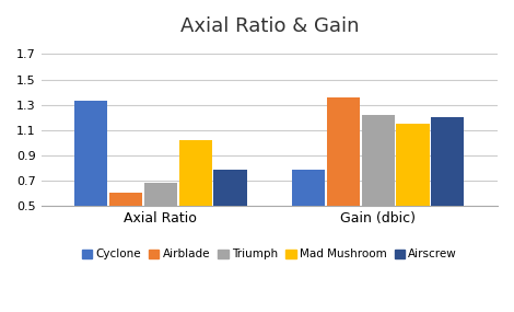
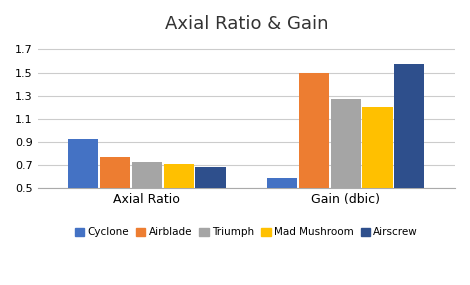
Cyclone/Axial Ratio: 1.33 -> 0.93
Airblade/Axial Ratio: 0.61 -> 0.77
Triumph/Axial Ratio: 0.68 -> 0.73
Mad Mushroom/Axial Ratio: 1.02 -> 0.71
Airscrew/Axial Ratio: 0.79 -> 0.68
Cyclone/Gain (dbic): 0.79 -> 0.59
Airblade/Gain (dbic): 1.36 -> 1.50
Triumph/Gain (dbic): 1.22 -> 1.27
Mad Mushroom/Gain (dbic): 1.15 -> 1.20
Airscrew/Gain (dbic): 1.20 -> 1.57
